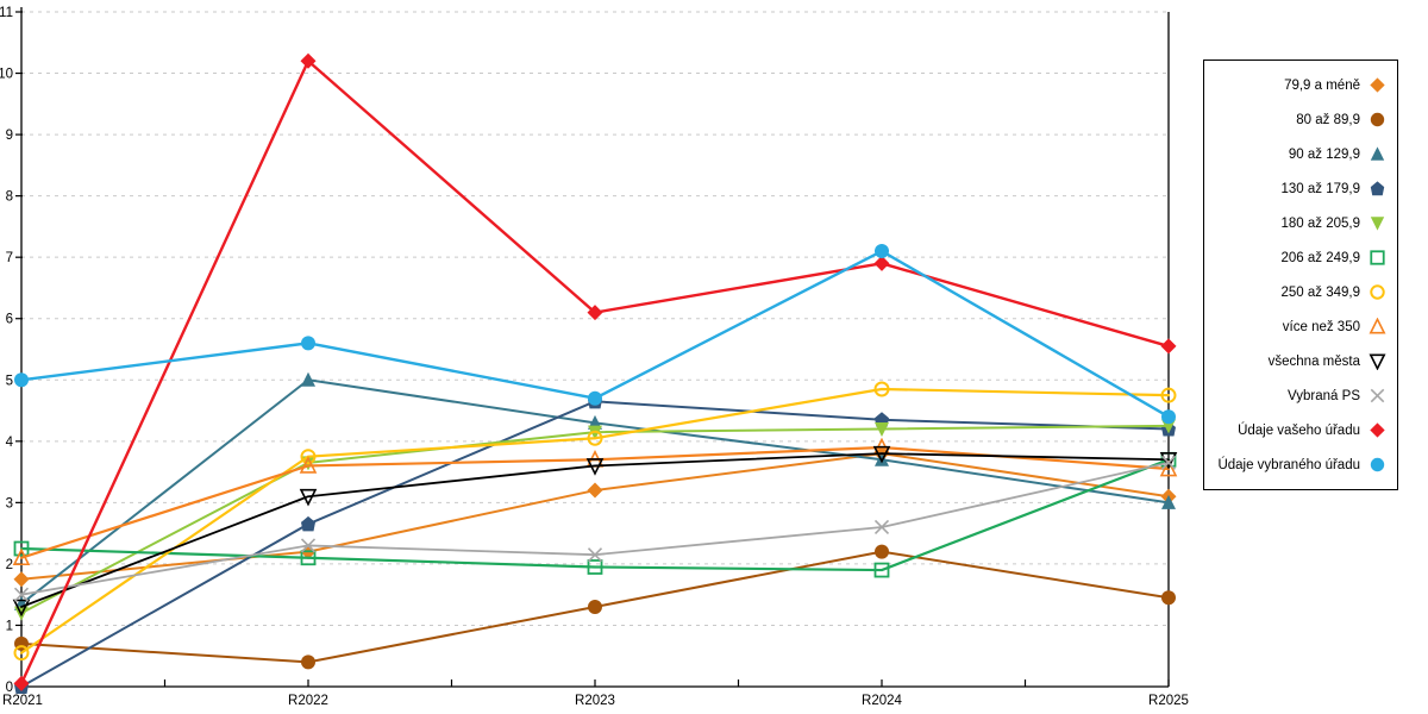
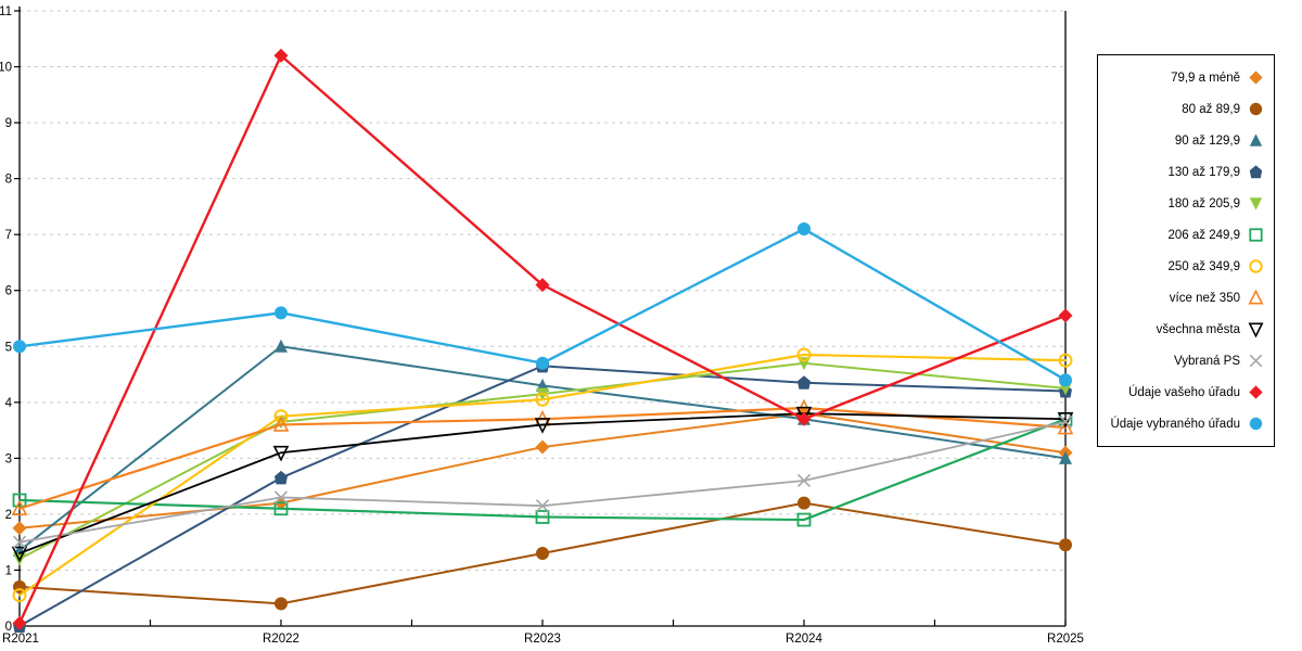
180 až 205,9/R2024: 4.2 -> 4.7
Údaje vašeho úřadu/R2024: 6.9 -> 3.7
